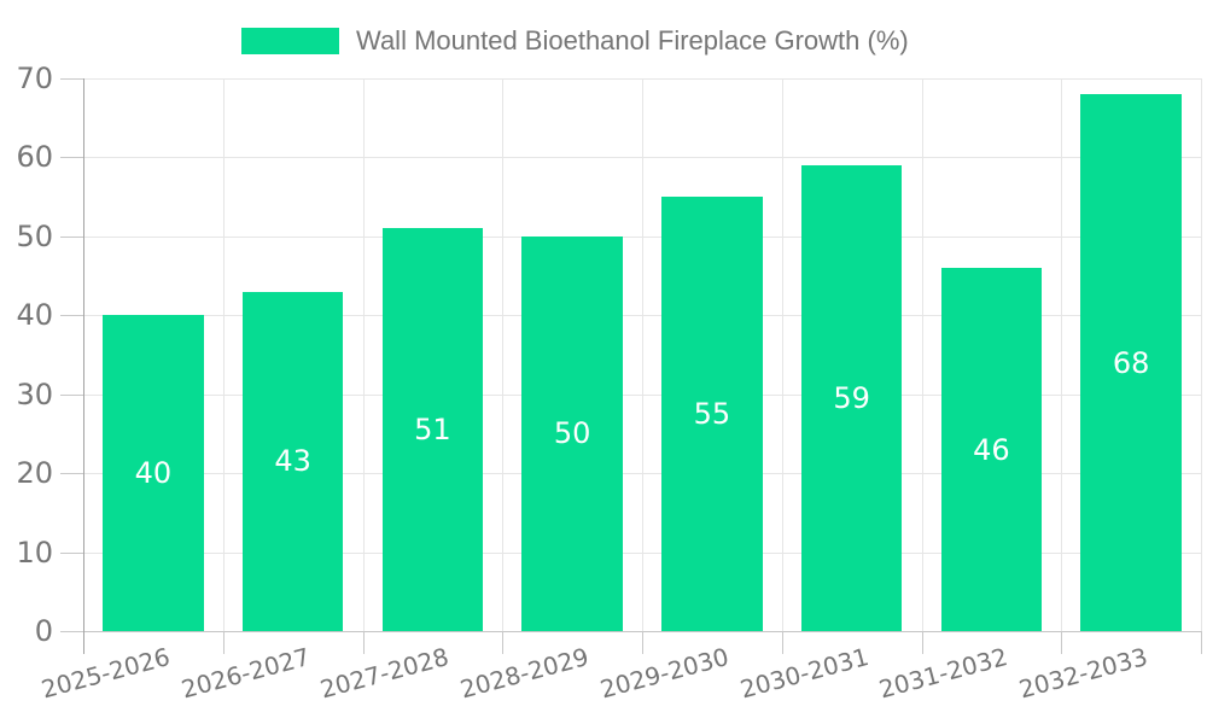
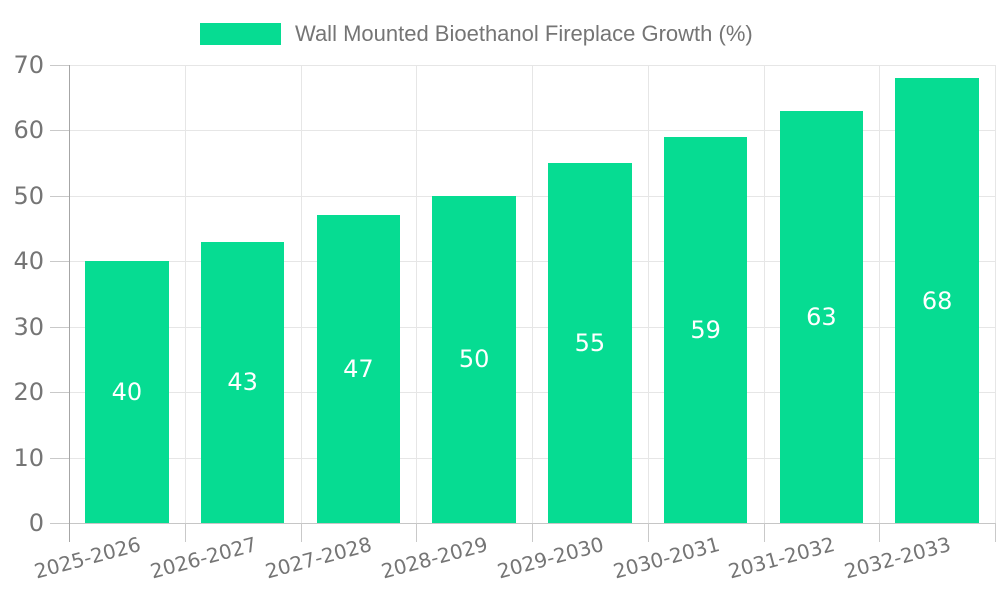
2027-2028: 51 -> 47
2031-2032: 46 -> 63
